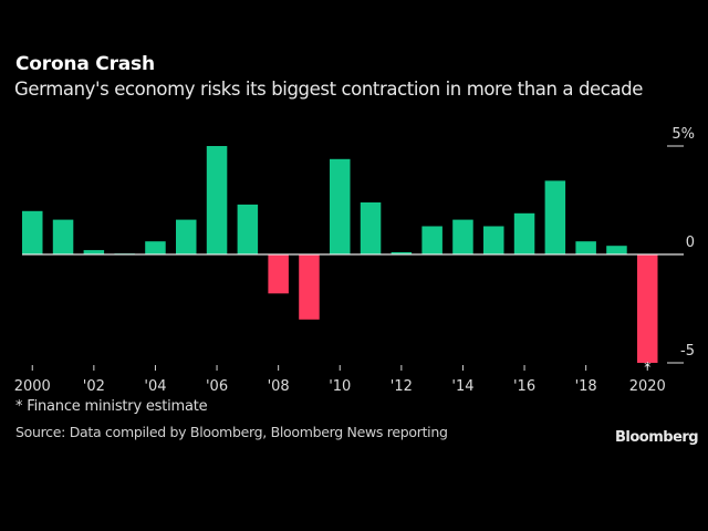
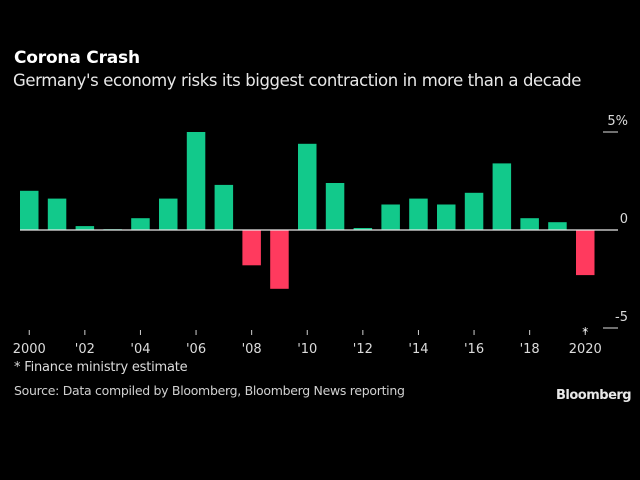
2020: -5.0% -> -2.3%
